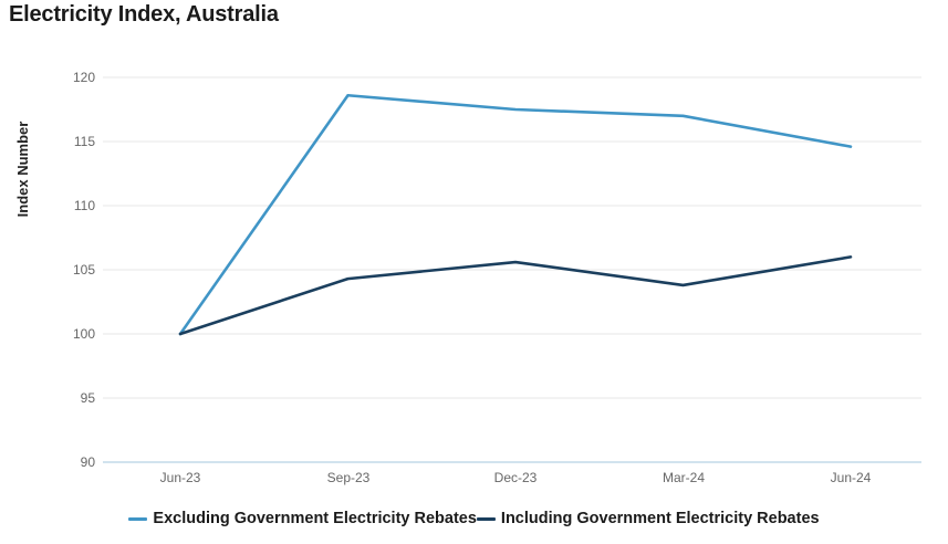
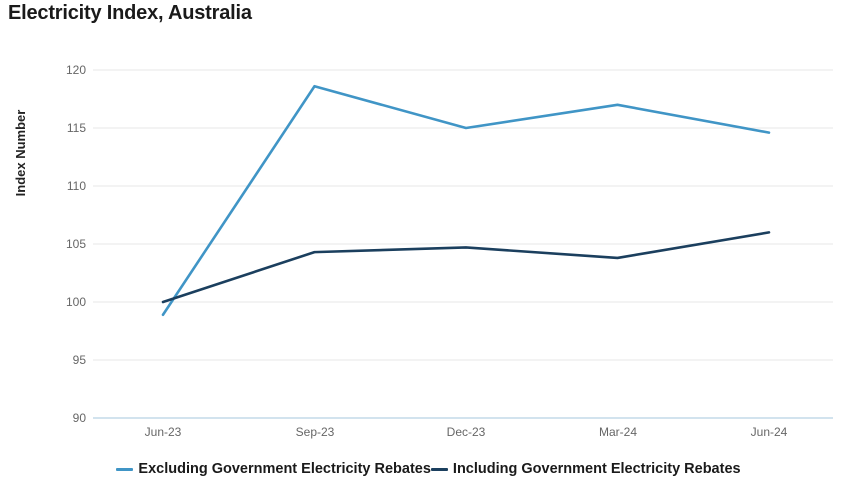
Excluding Government Electricity Rebates/Jun-23: 100.0 -> 98.9
Excluding Government Electricity Rebates/Dec-23: 117.5 -> 115.0
Including Government Electricity Rebates/Dec-23: 105.6 -> 104.7
